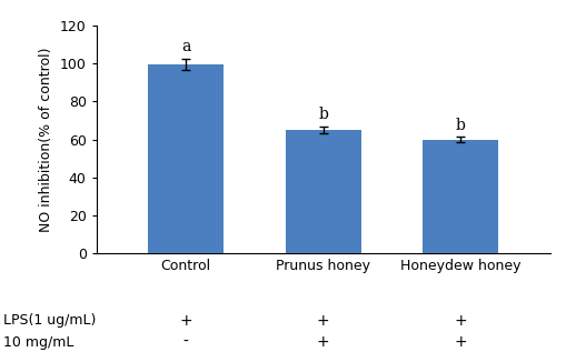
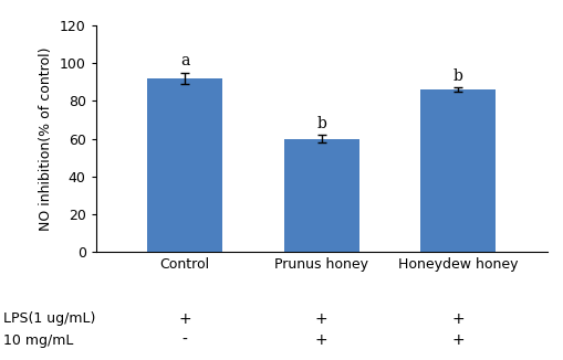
Control: 100 -> 92
Prunus honey: 65 -> 60
Honeydew honey: 60 -> 86
